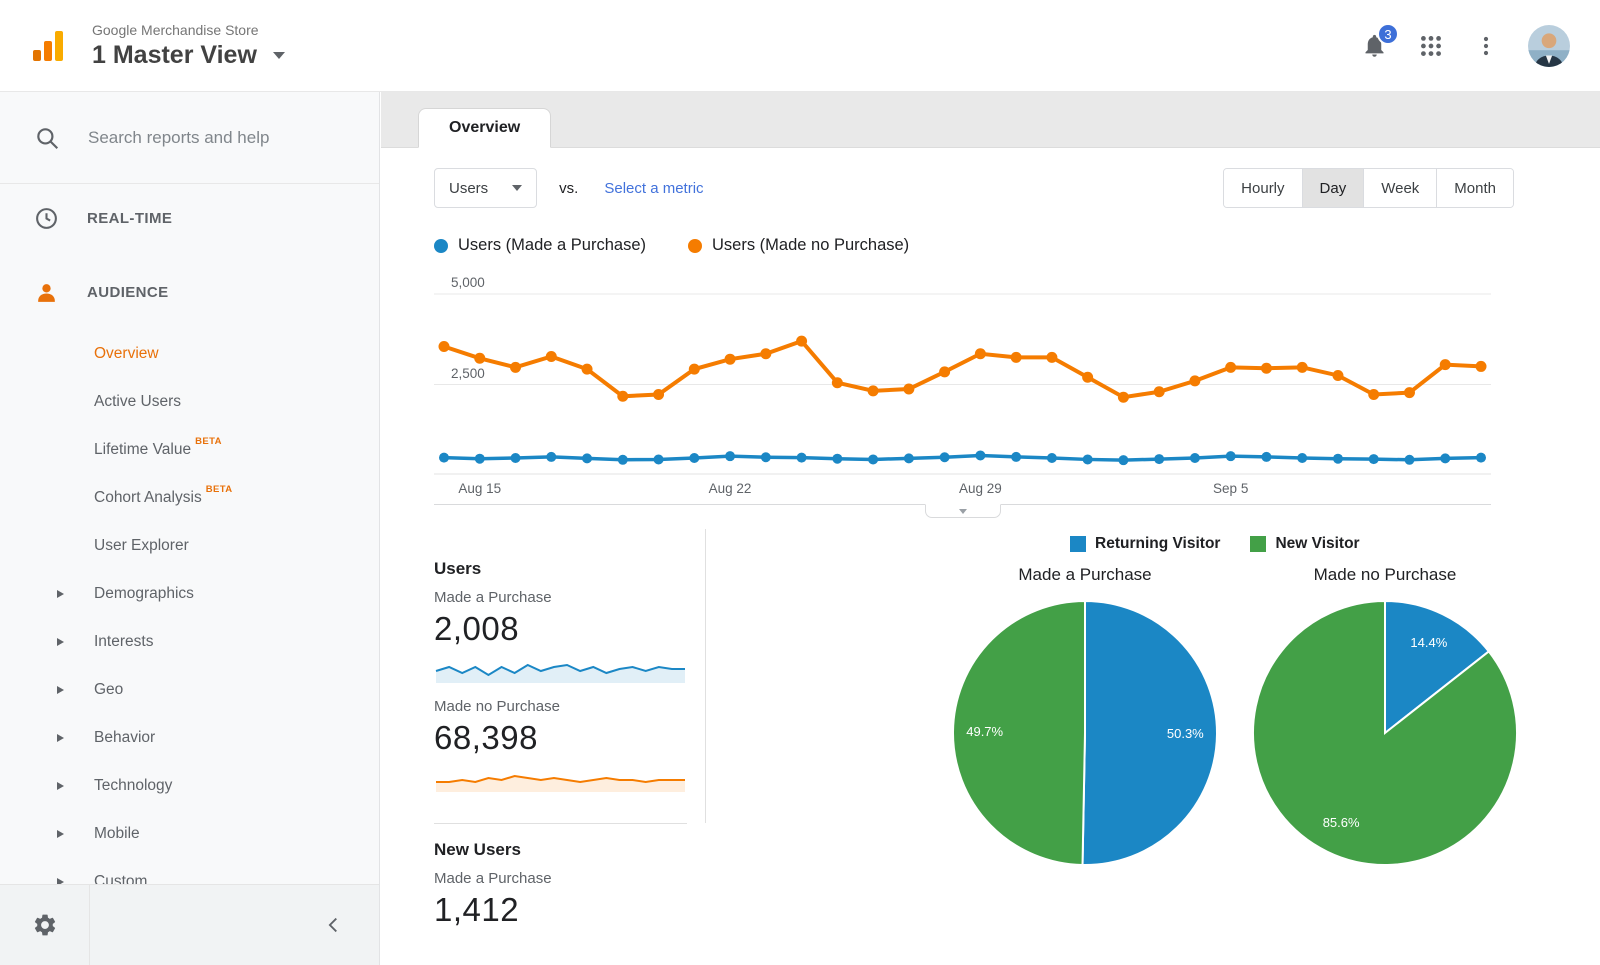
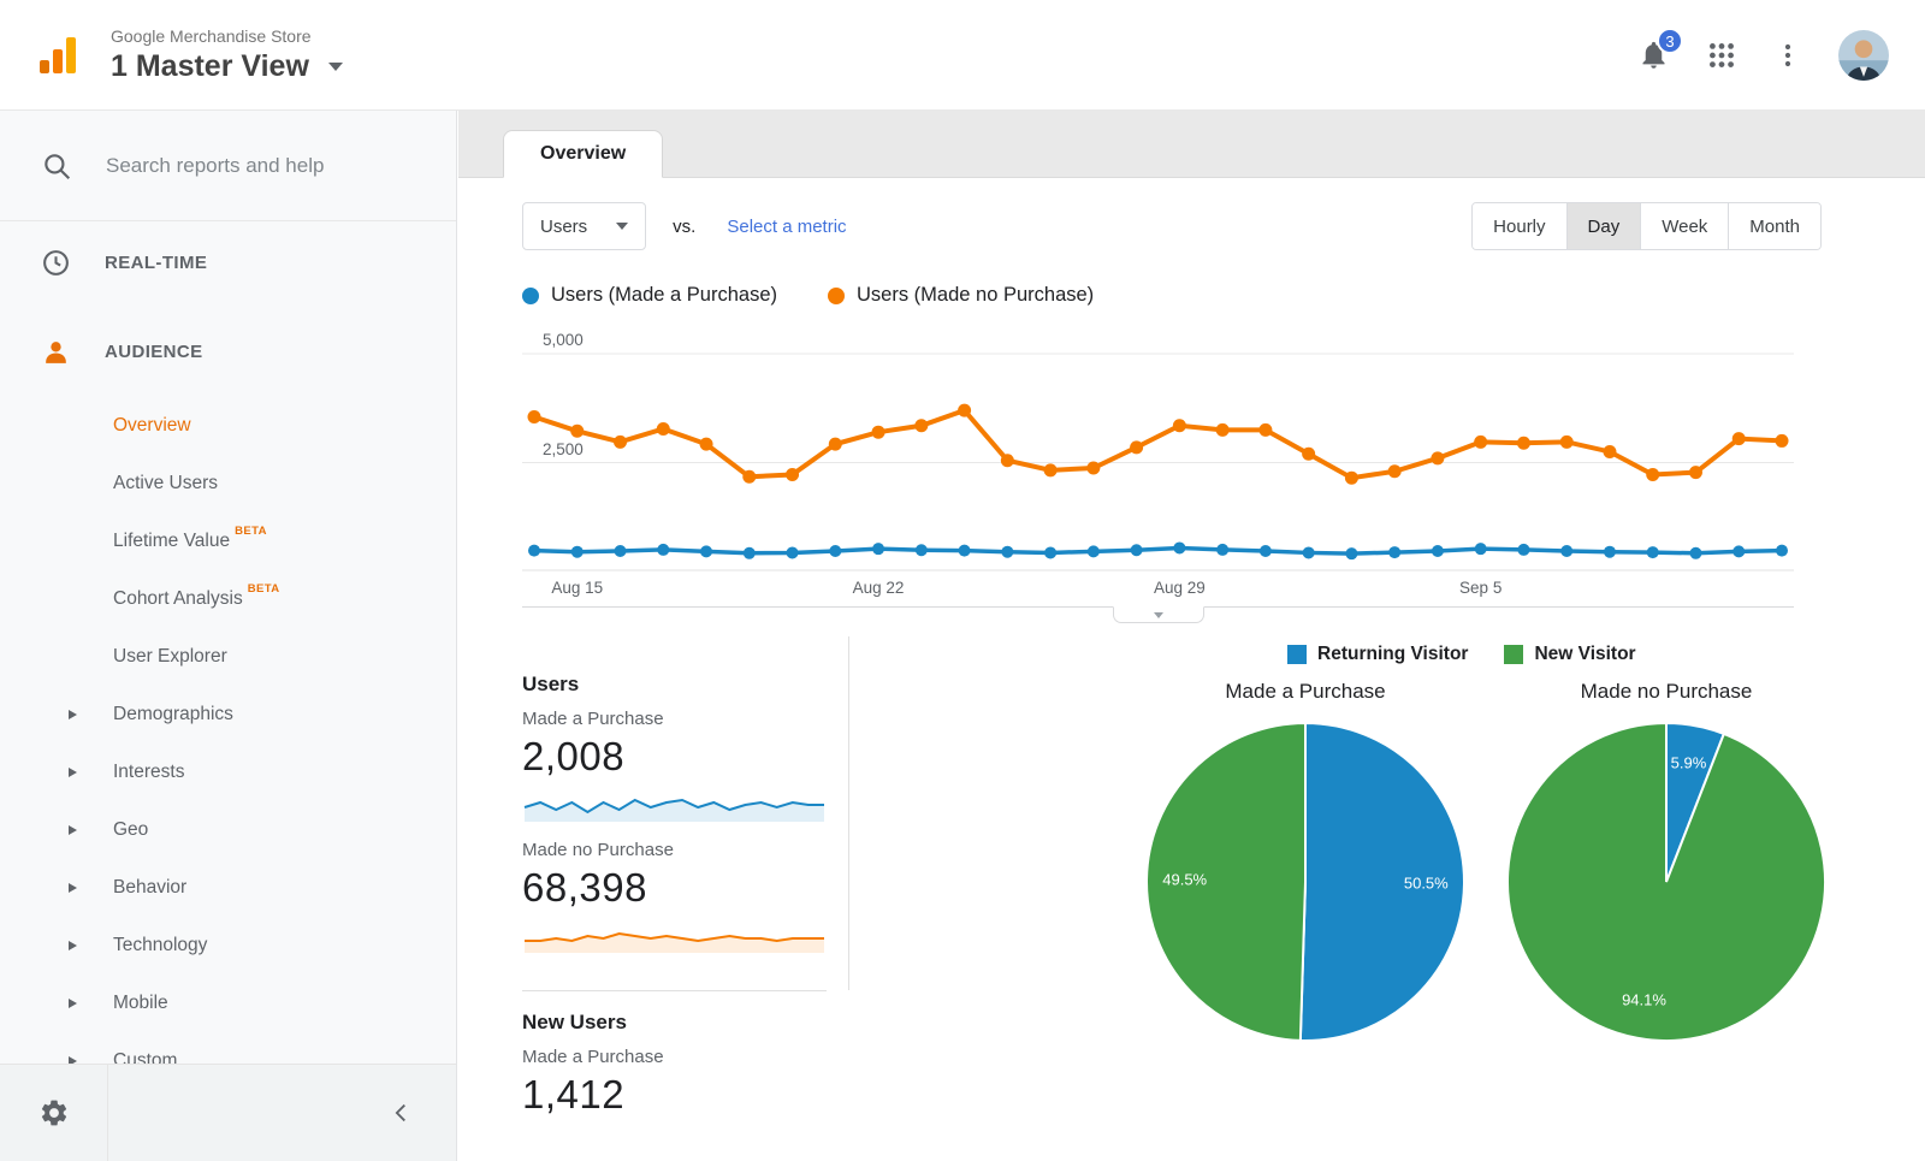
Made a Purchase/Returning Visitor: 50.3% -> 50.5%
Made a Purchase/New Visitor: 49.7% -> 49.5%
Made no Purchase/Returning Visitor: 14.4% -> 5.9%
Made no Purchase/New Visitor: 85.6% -> 94.1%
